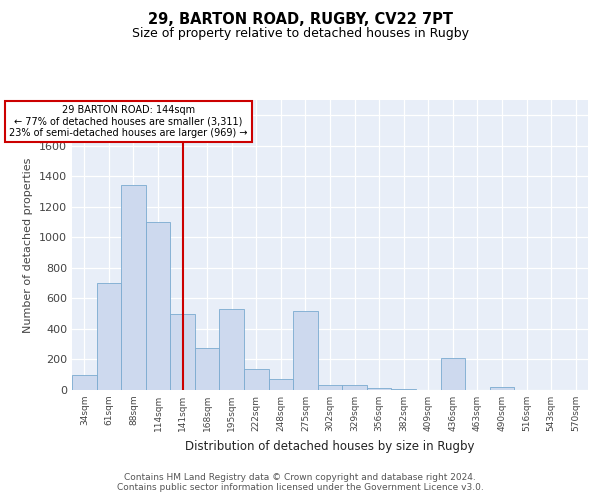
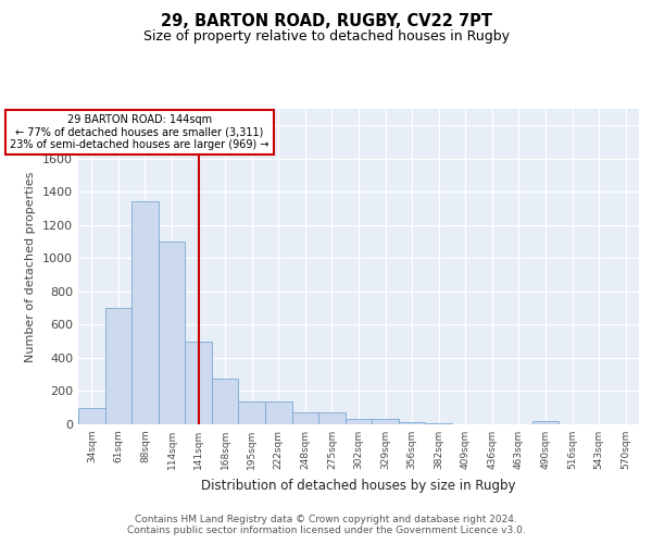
195sqm: 530 -> 140
275sqm: 520 -> 80
436sqm: 210 -> 0
